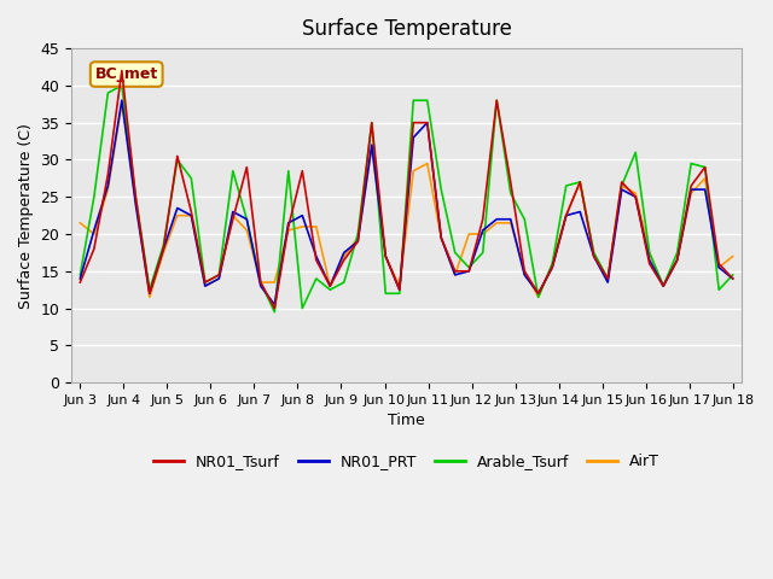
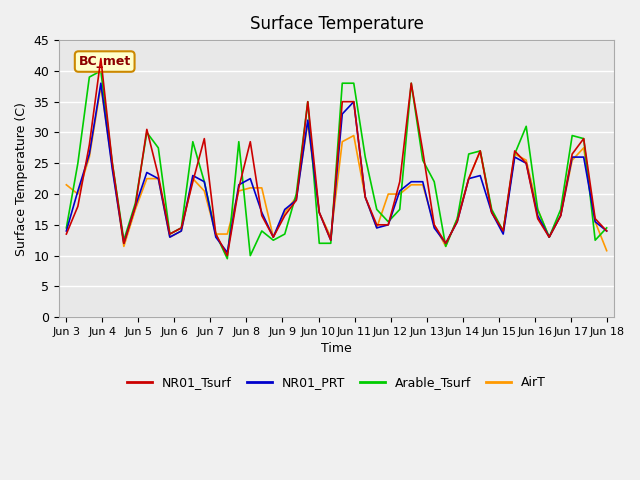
AirT/Jun 18: 17.0 -> 10.8
